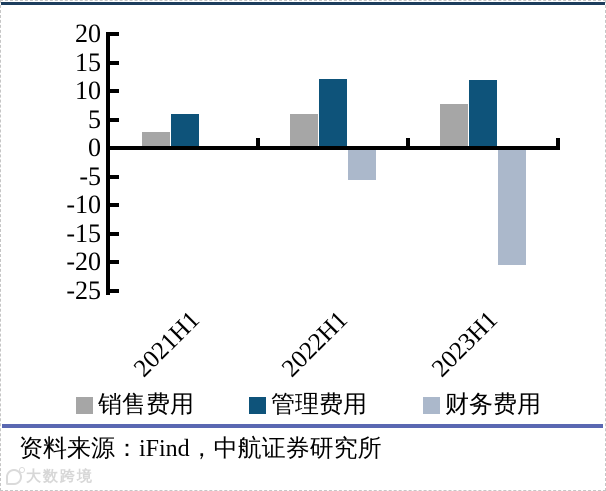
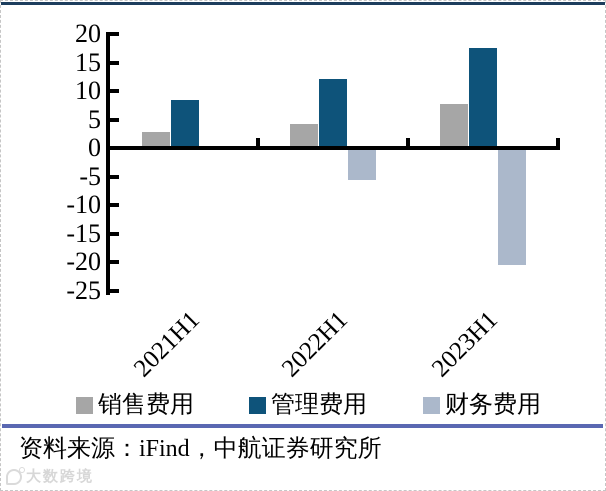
管理费用/2021H1: 6 -> 8
销售费用/2022H1: 6 -> 4
管理费用/2023H1: 12 -> 18
